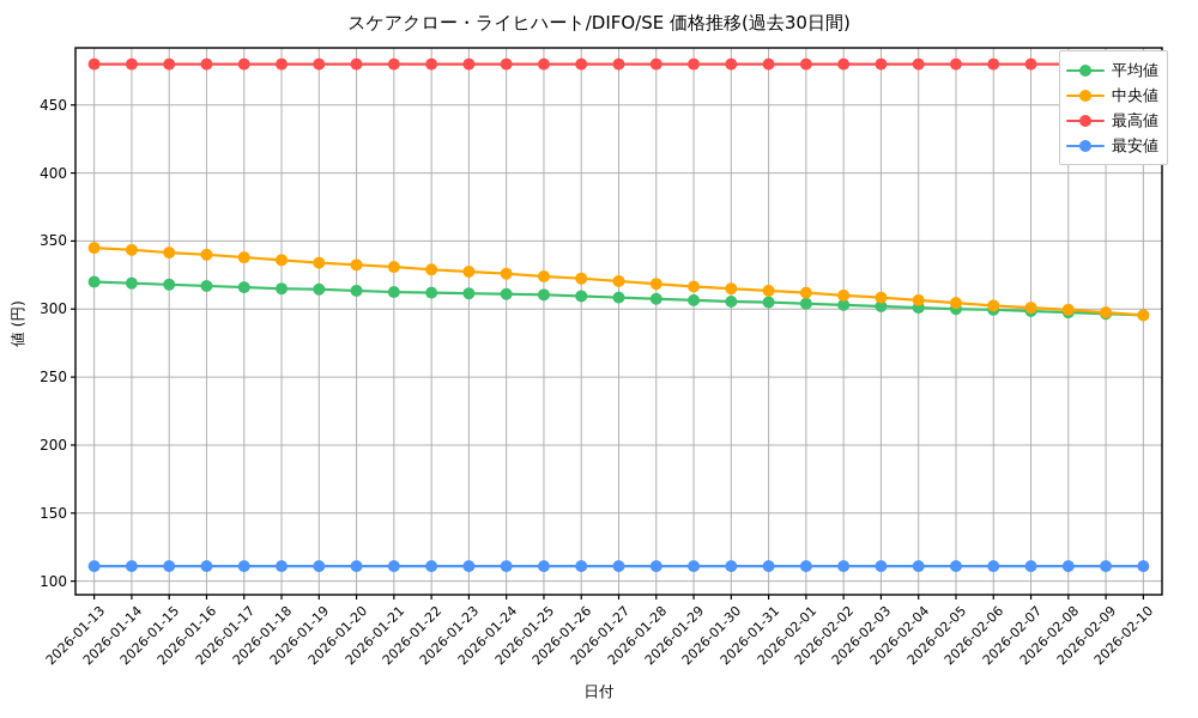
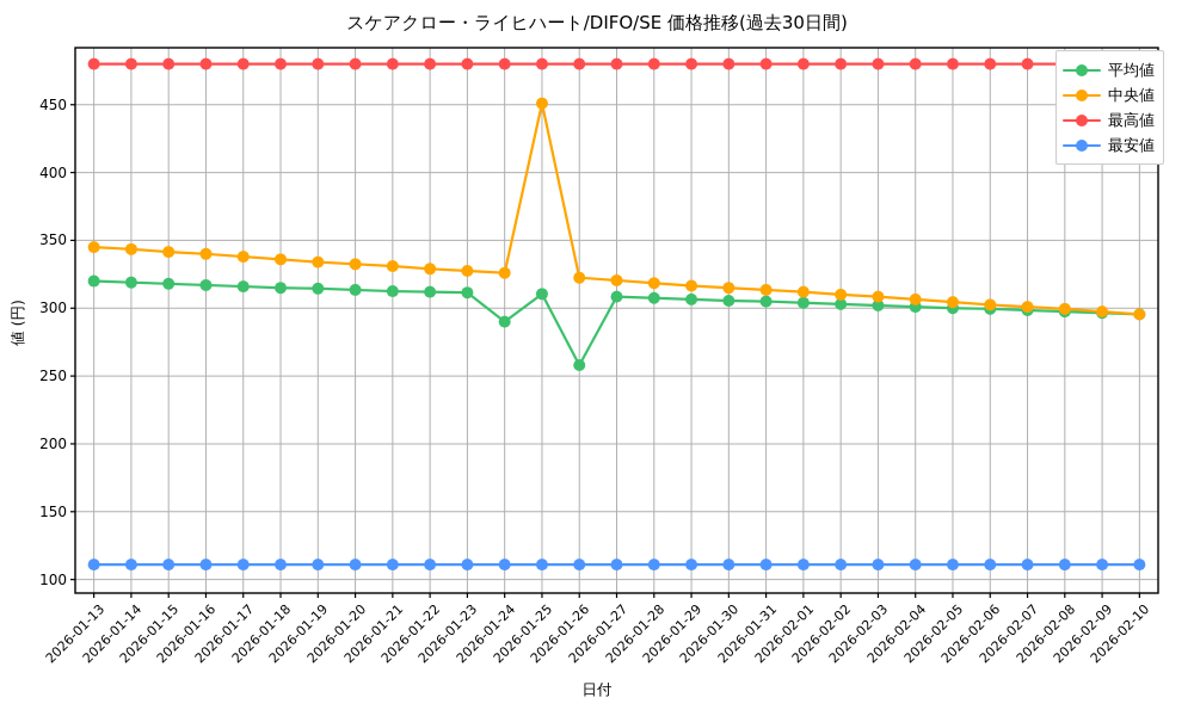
平均値/2026-01-24: 311 -> 290
中央値/2026-01-25: 324 -> 451
平均値/2026-01-26: 310 -> 258
